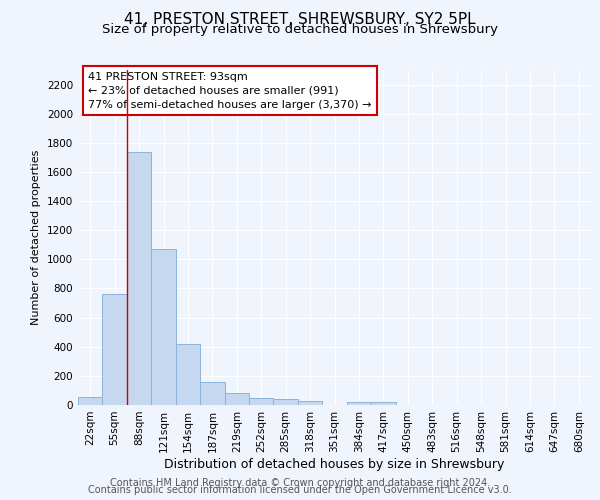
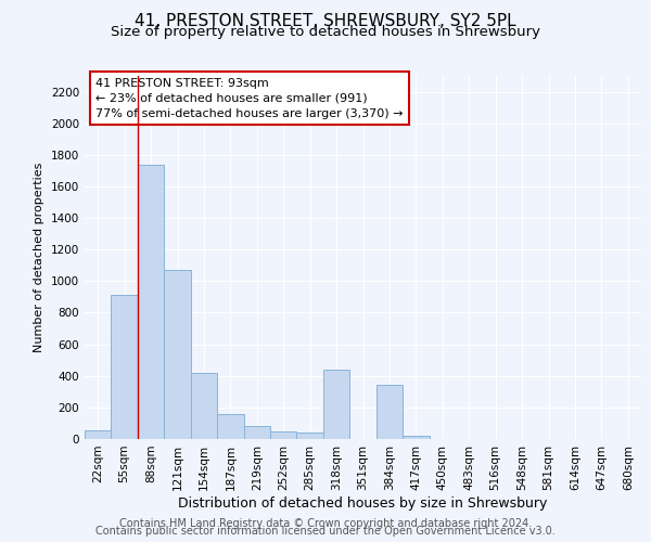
55sqm: 760 -> 910
318sqm: 30 -> 440
384sqm: 20 -> 340
